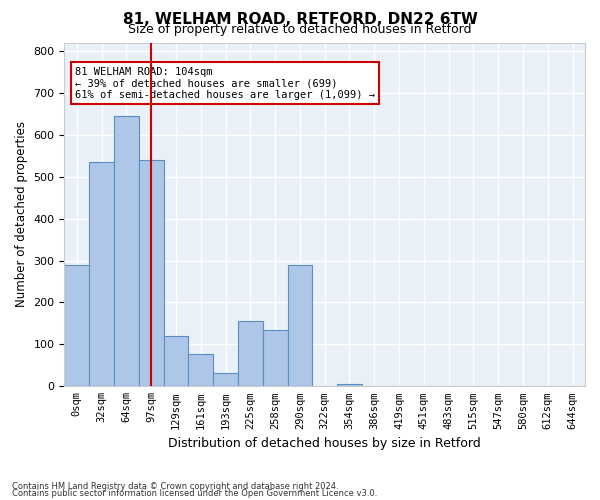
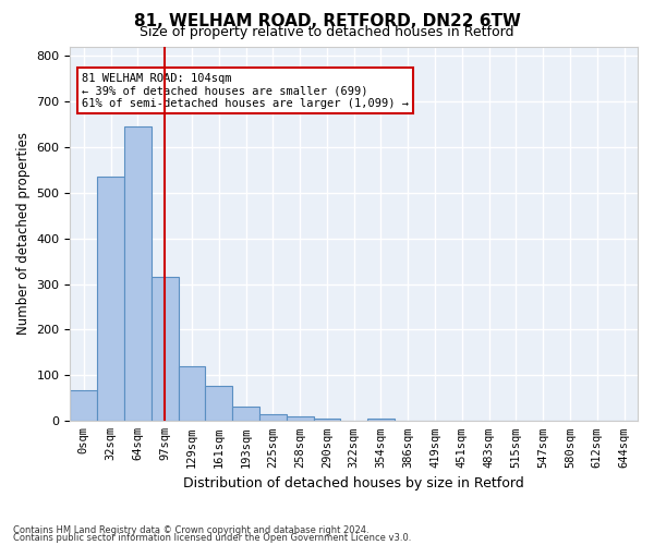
0sqm: 290 -> 67
97sqm: 540 -> 315
225sqm: 155 -> 15
258sqm: 135 -> 10
290sqm: 290 -> 6
